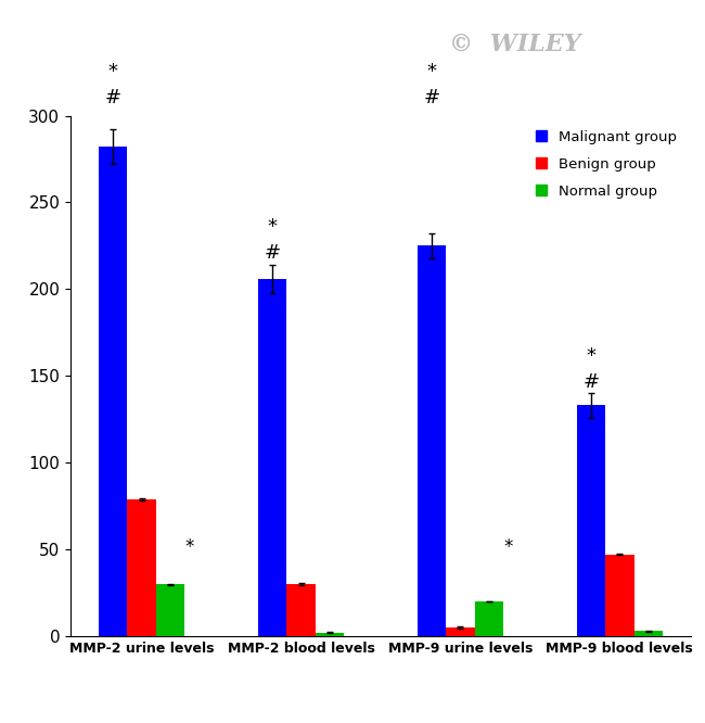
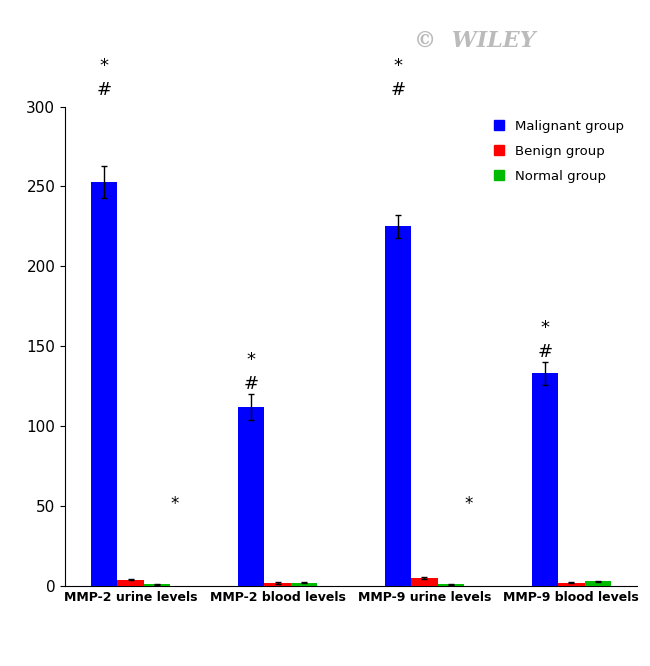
Malignant group/MMP-2 urine levels: 282 -> 253
Benign group/MMP-2 urine levels: 79 -> 4
Normal group/MMP-2 urine levels: 30 -> 1
Malignant group/MMP-2 blood levels: 206 -> 112
Benign group/MMP-2 blood levels: 30 -> 2
Normal group/MMP-9 urine levels: 20 -> 1
Benign group/MMP-9 blood levels: 47 -> 2
